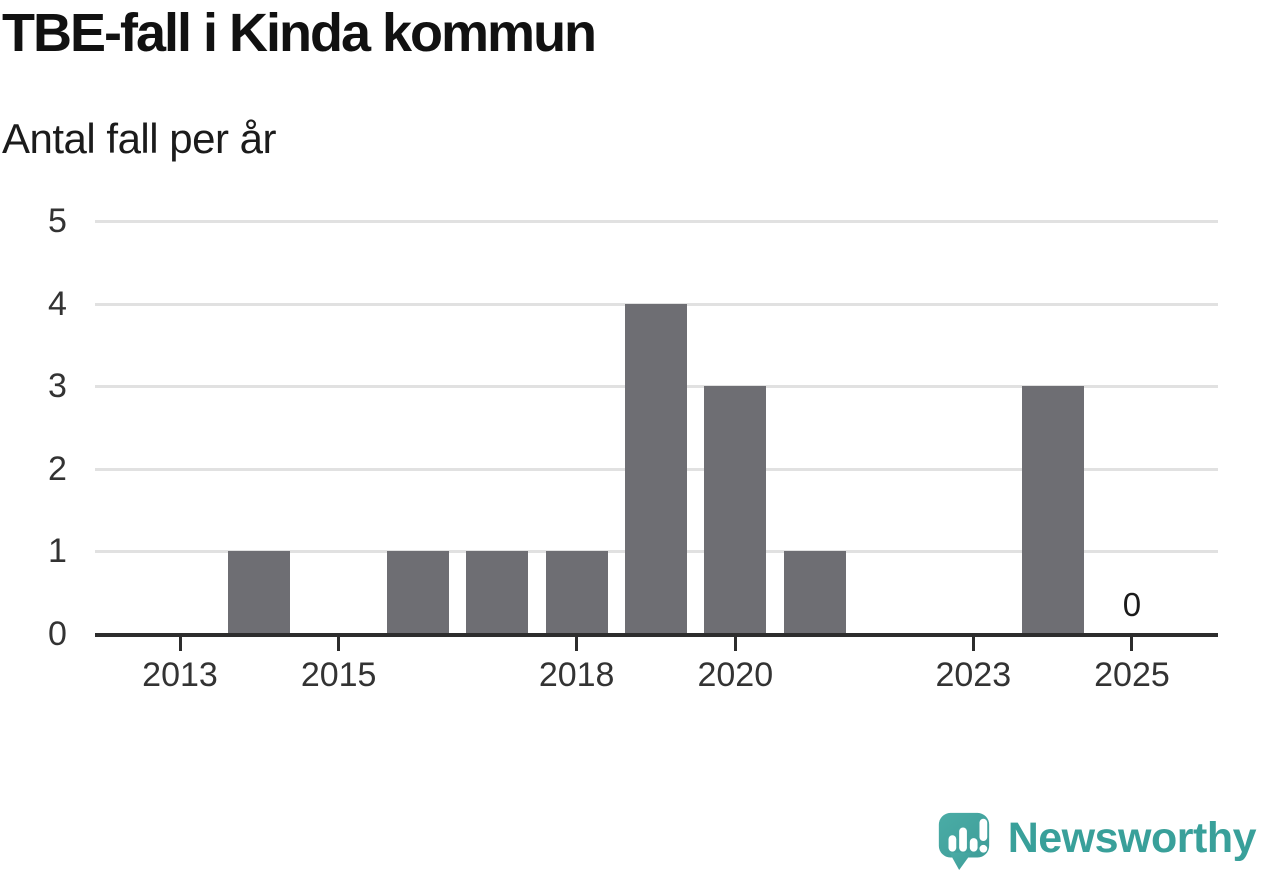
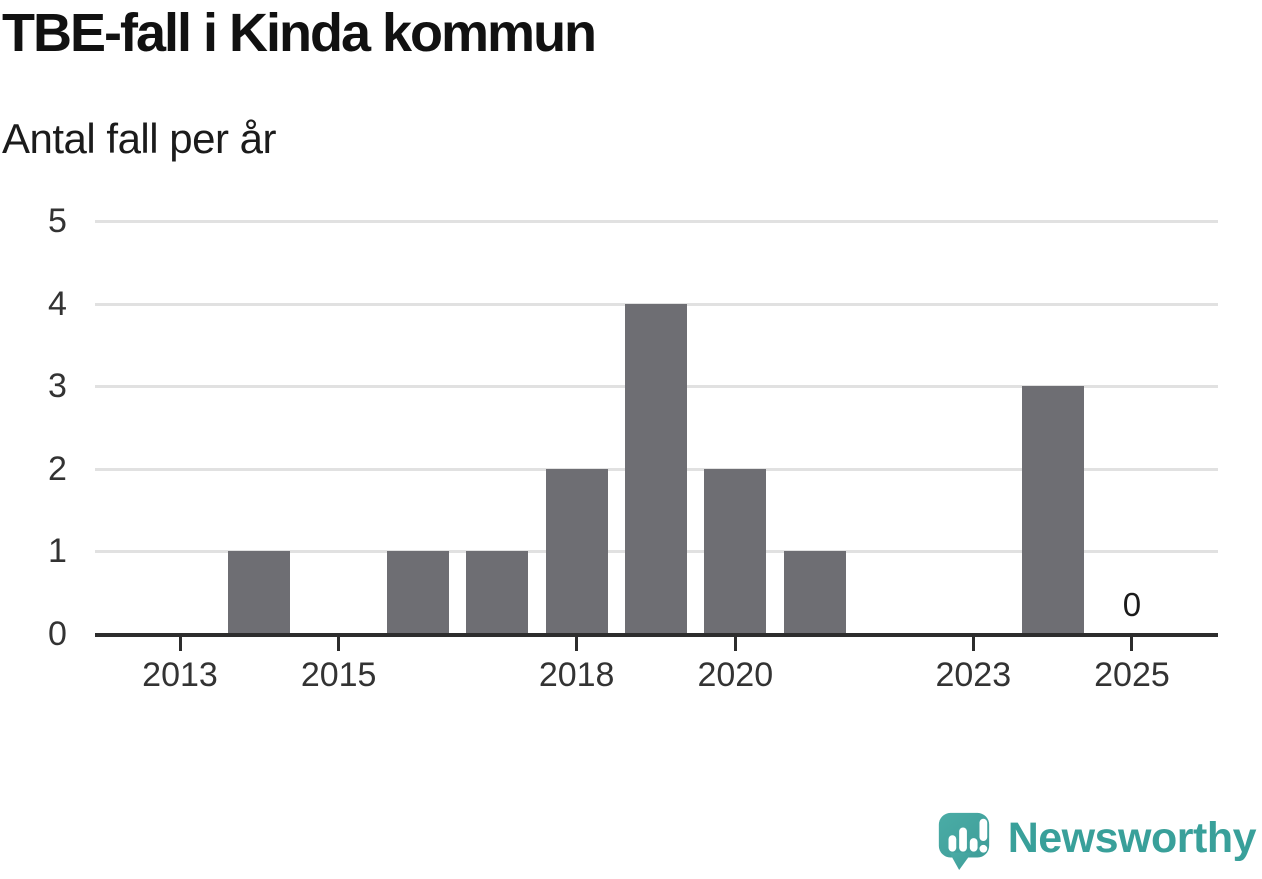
2018: 1 -> 2
2020: 3 -> 2
